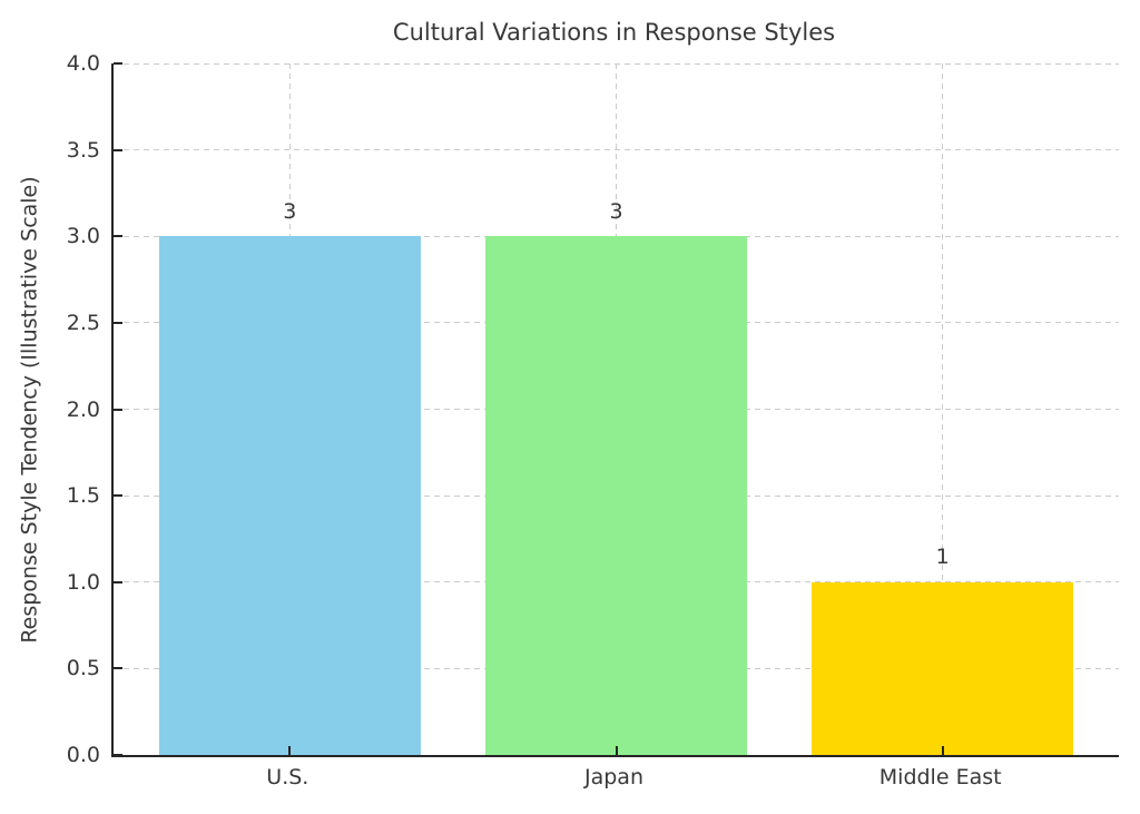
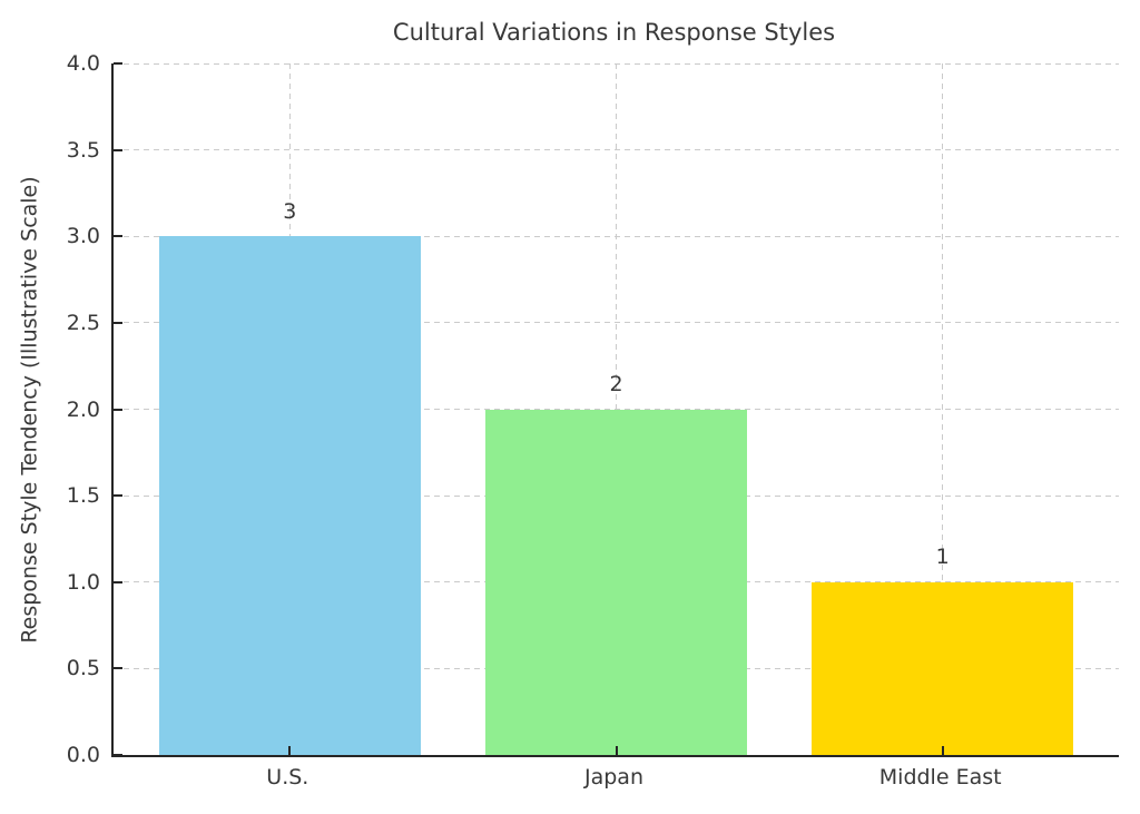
Japan: 3 -> 2
